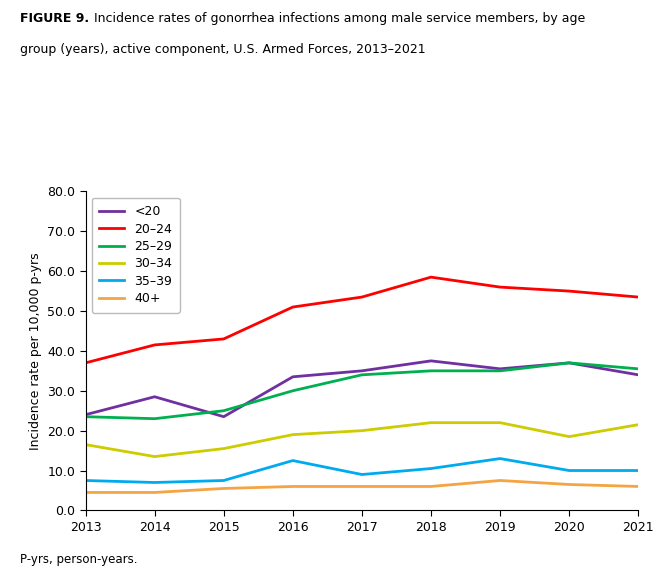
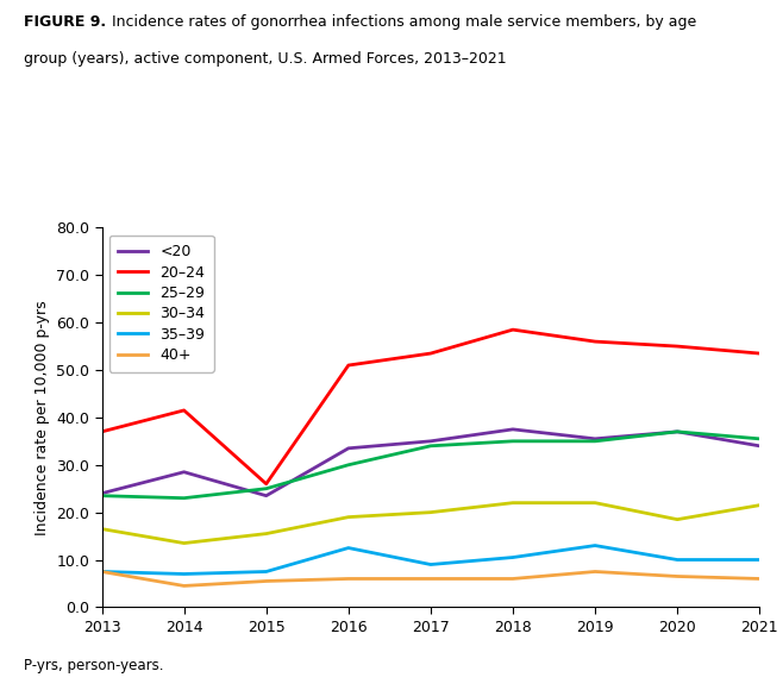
40+/2013: 4.5 -> 7.5
20–24/2015: 43.0 -> 26.0
